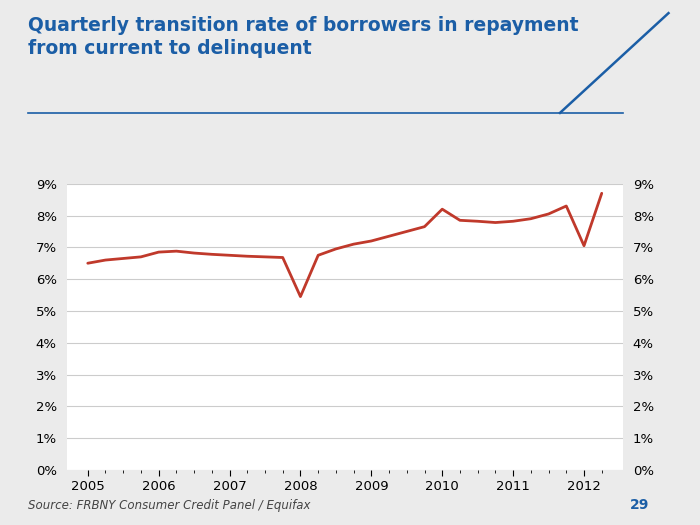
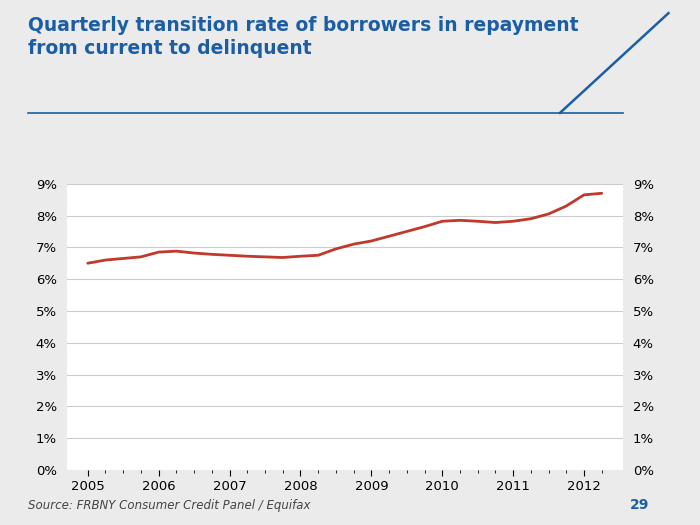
2008: 5.45% -> 6.72%
2010: 8.20% -> 7.82%
2012: 7.05% -> 8.65%
